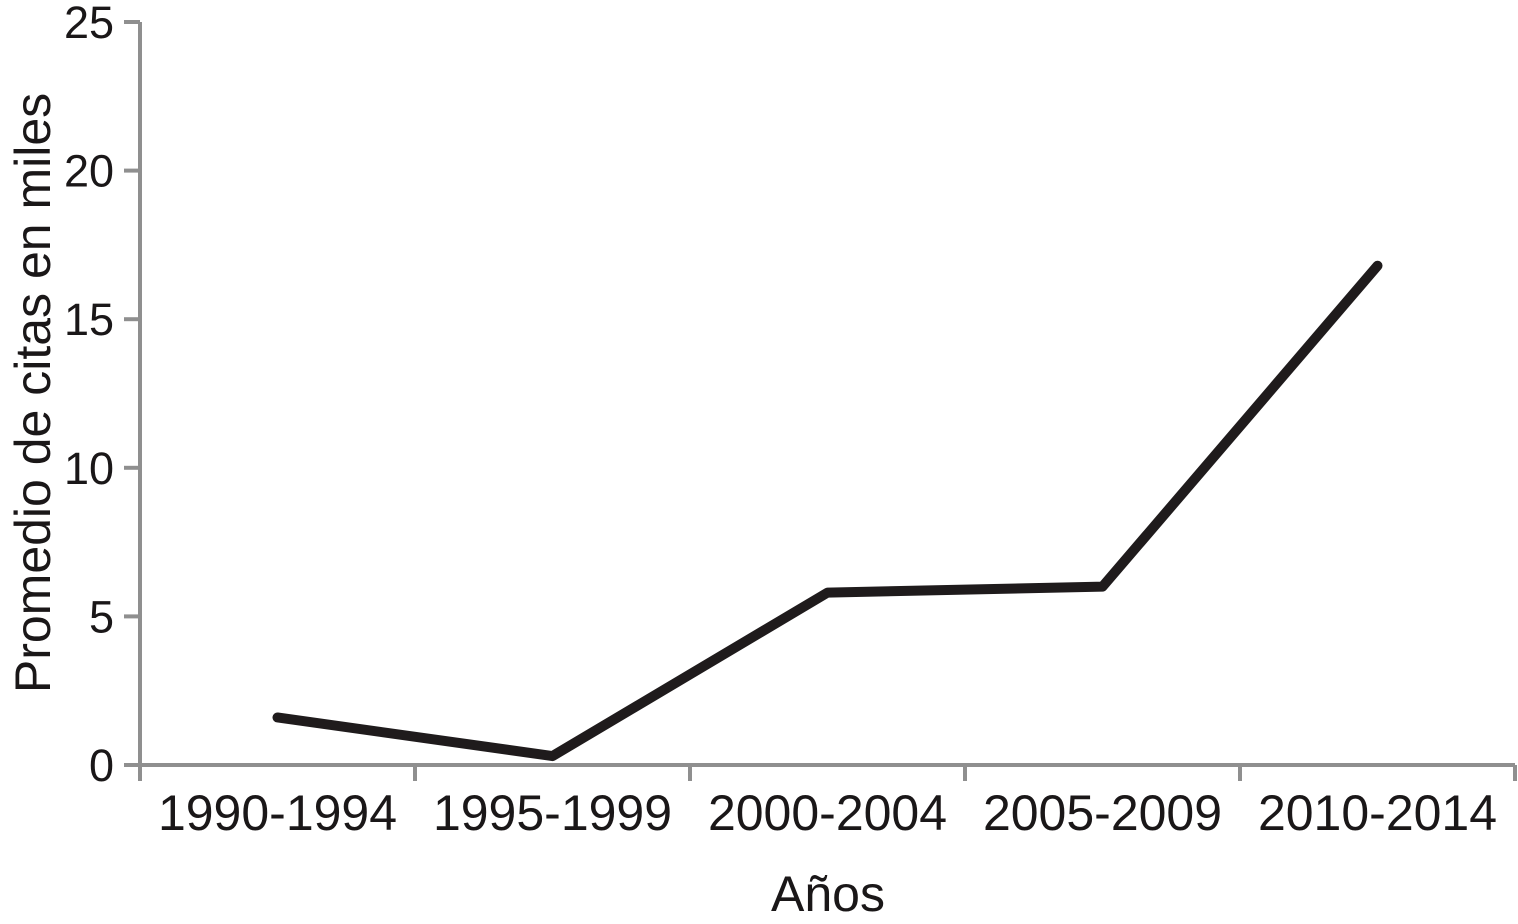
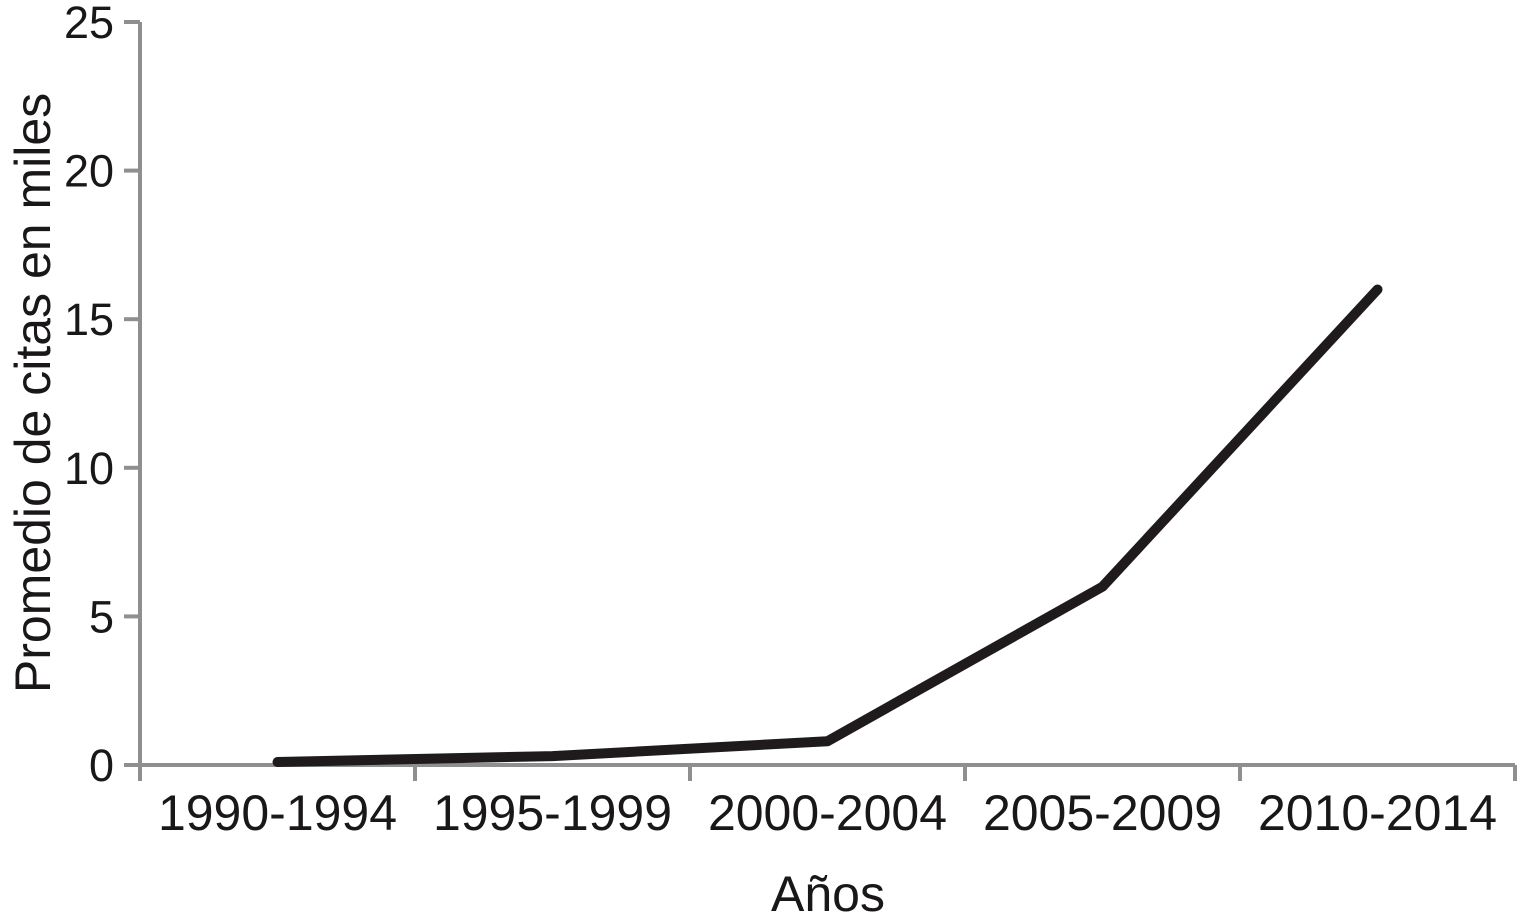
1990-1994: 1.6 -> 0.1
2000-2004: 5.8 -> 0.8
2010-2014: 16.8 -> 16.0
